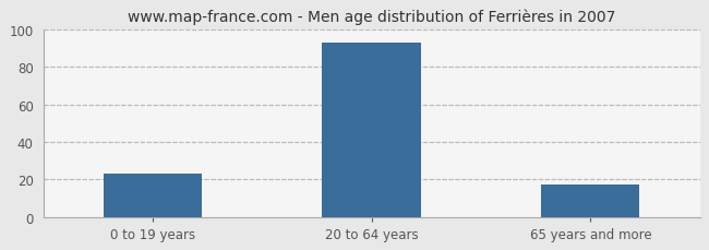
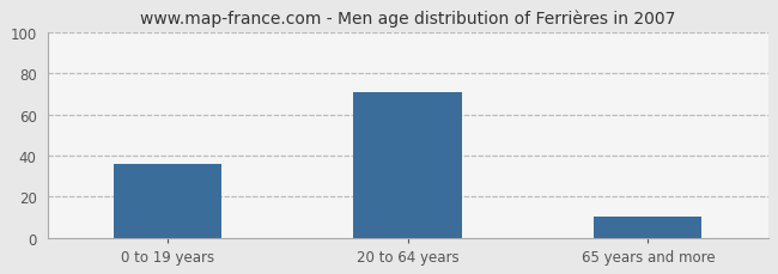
0 to 19 years: 23 -> 36
20 to 64 years: 93 -> 71
65 years and more: 17 -> 10
